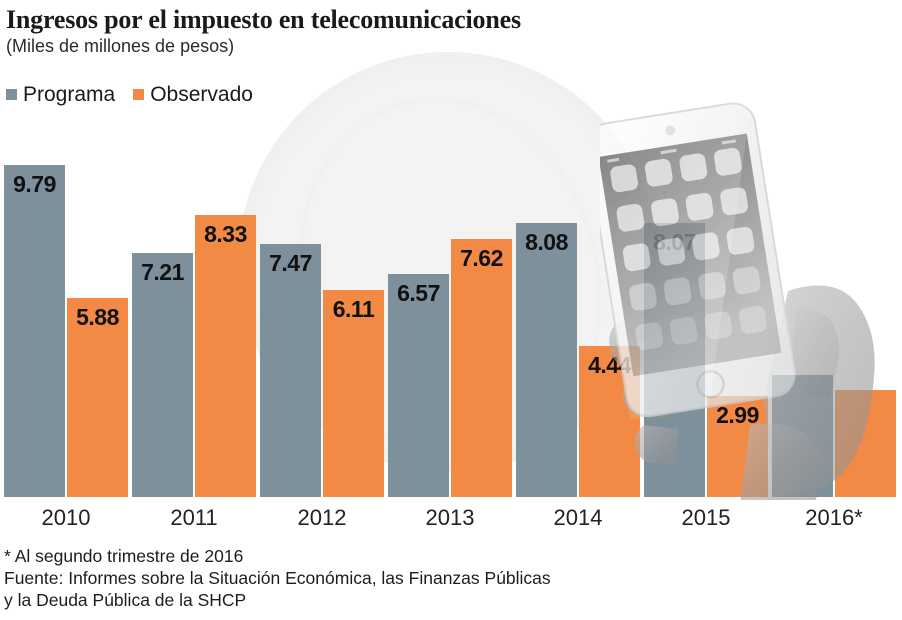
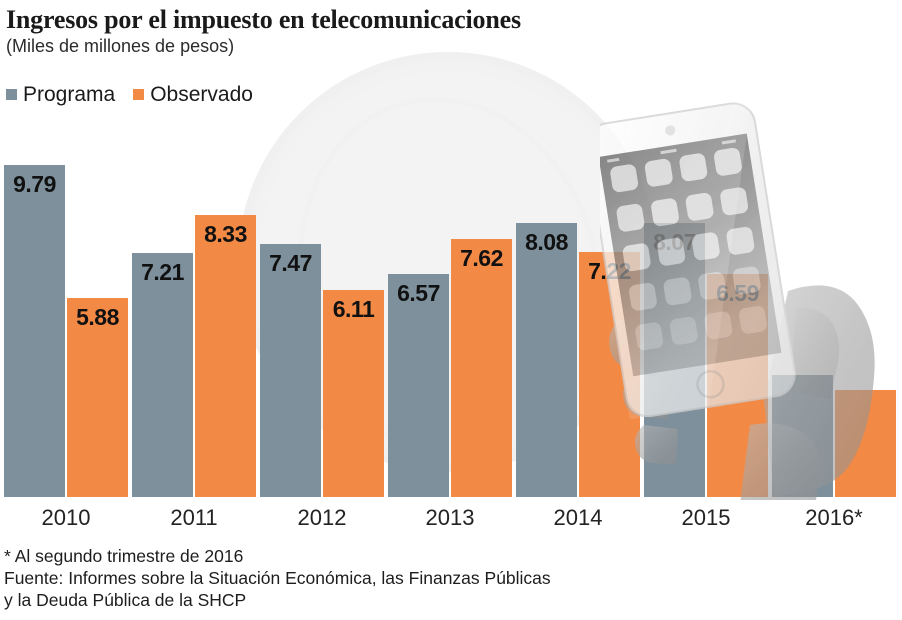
Observado/2014: 4.44 -> 7.22
Observado/2015: 2.99 -> 6.59
